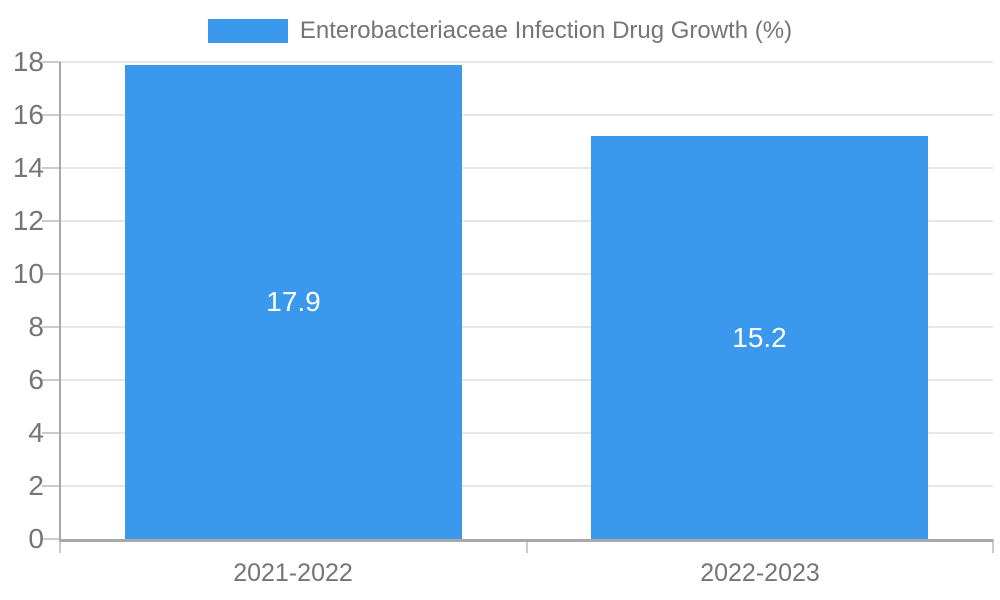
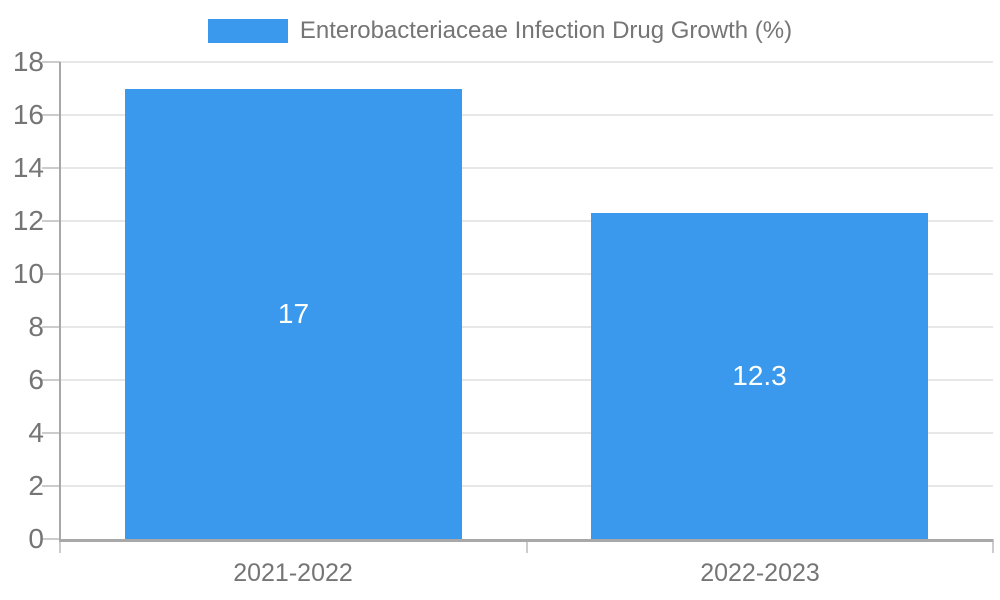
2021-2022: 17.9 -> 17
2022-2023: 15.2 -> 12.3
